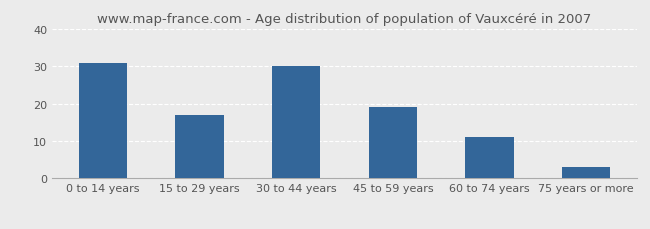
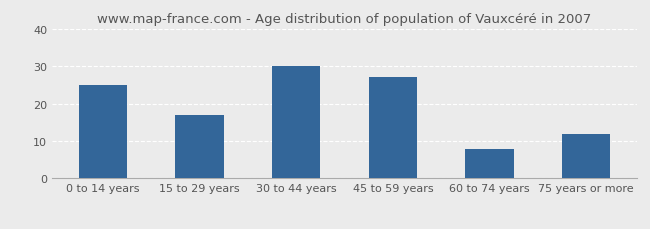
0 to 14 years: 31 -> 25
45 to 59 years: 19 -> 27
60 to 74 years: 11 -> 8
75 years or more: 3 -> 12
